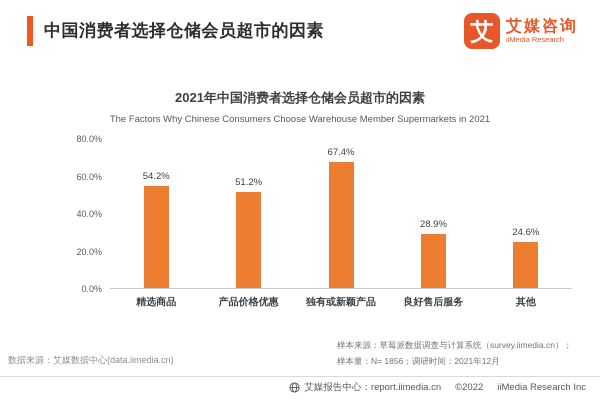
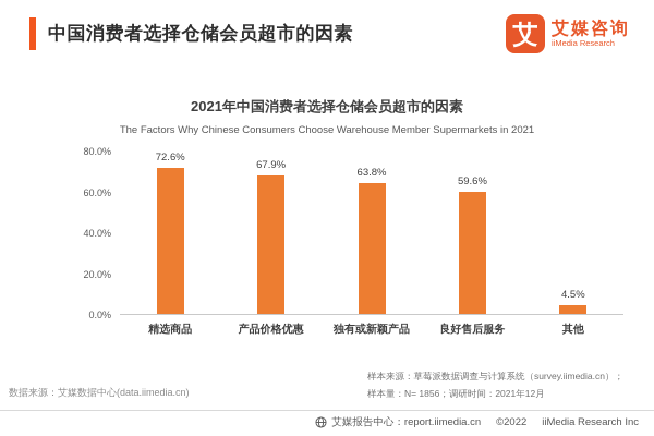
精选商品: 54.2% -> 72.6%
产品价格优惠: 51.2% -> 67.9%
独有或新颖产品: 67.4% -> 63.8%
良好售后服务: 28.9% -> 59.6%
其他: 24.6% -> 4.5%
